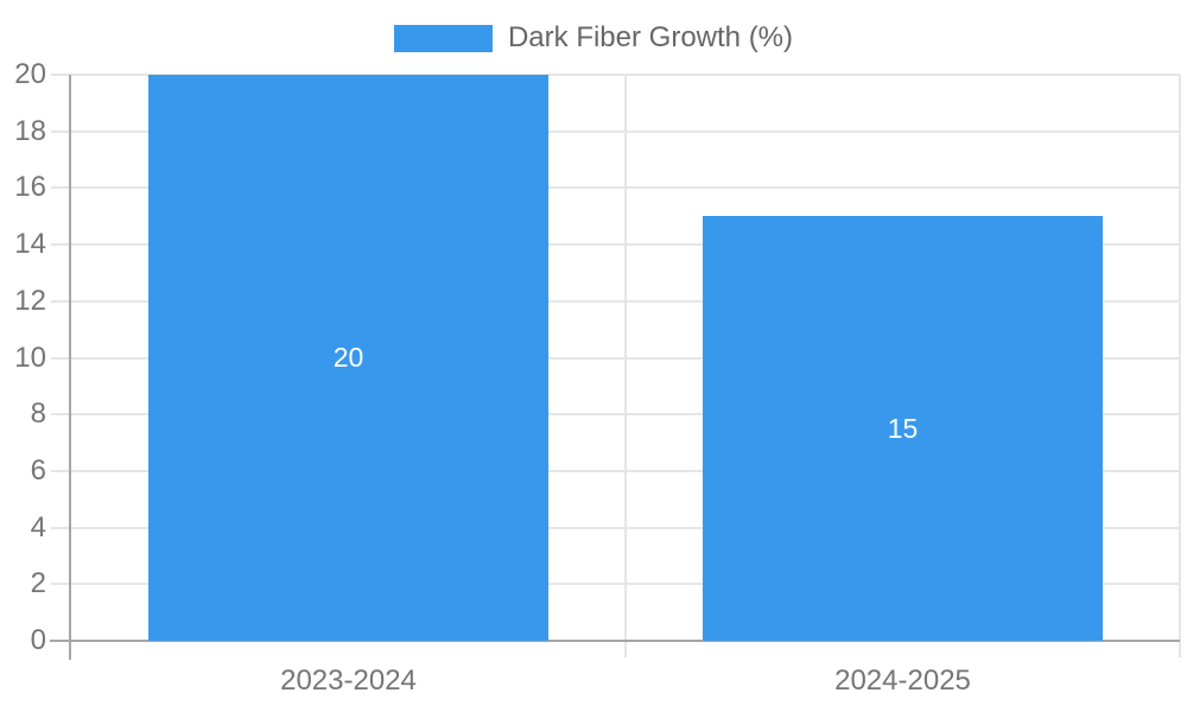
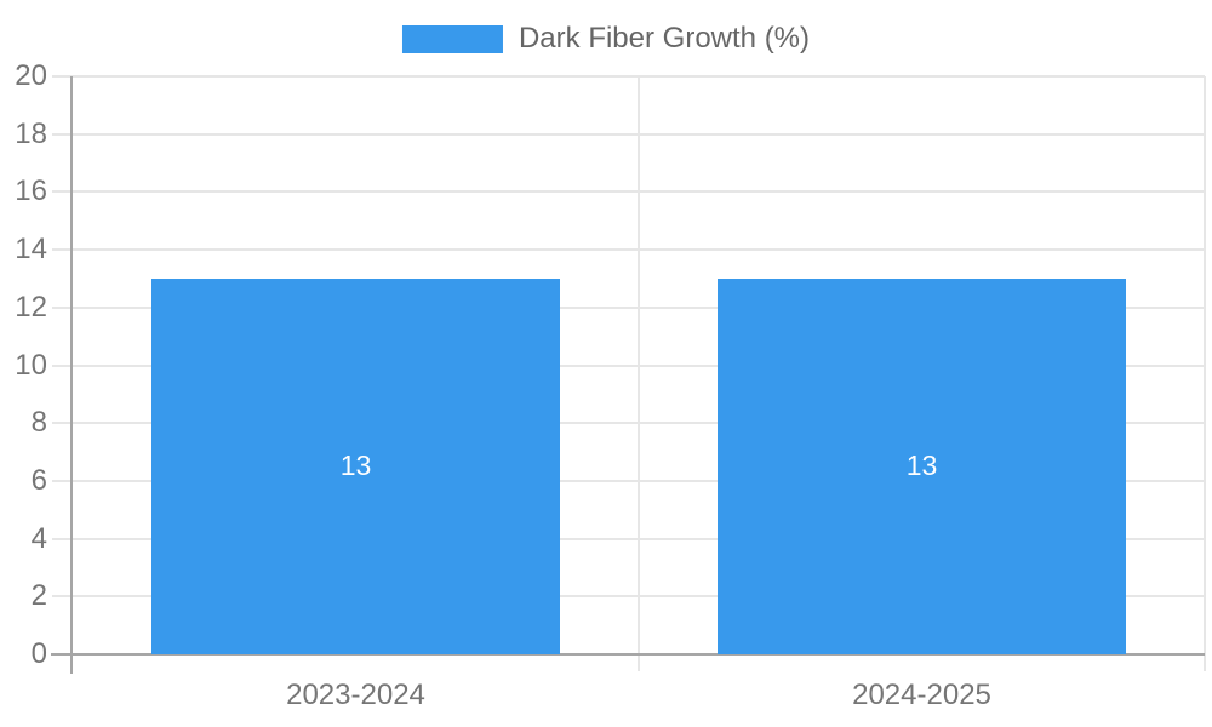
2023-2024: 20 -> 13
2024-2025: 15 -> 13
